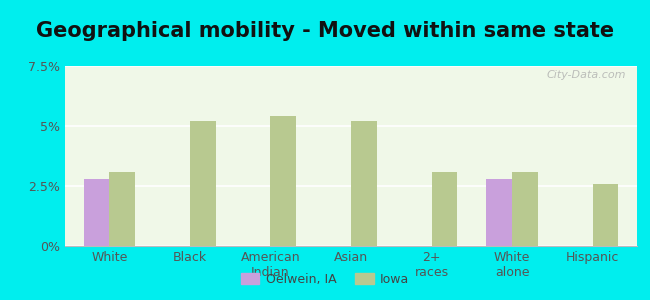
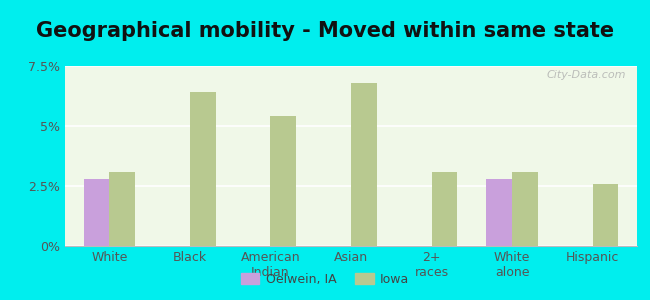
Iowa/Black: 5.2% -> 6.4%
Iowa/Asian: 5.2% -> 6.8%
